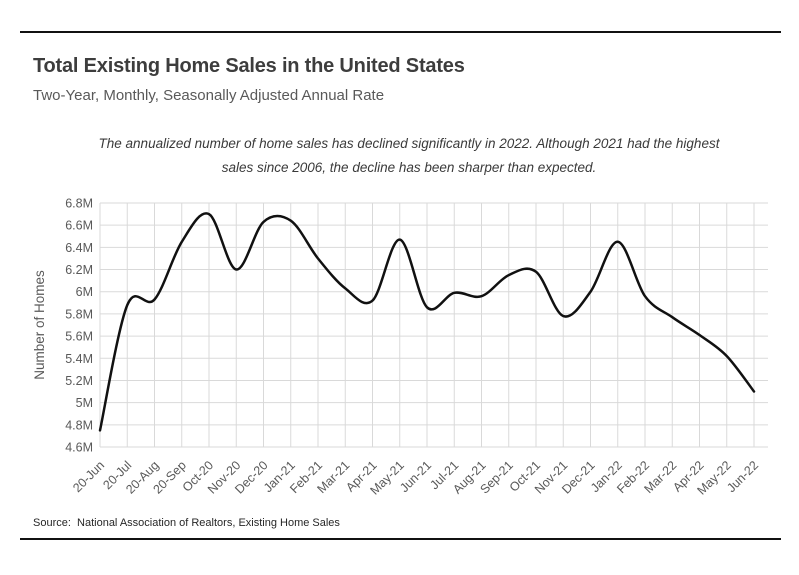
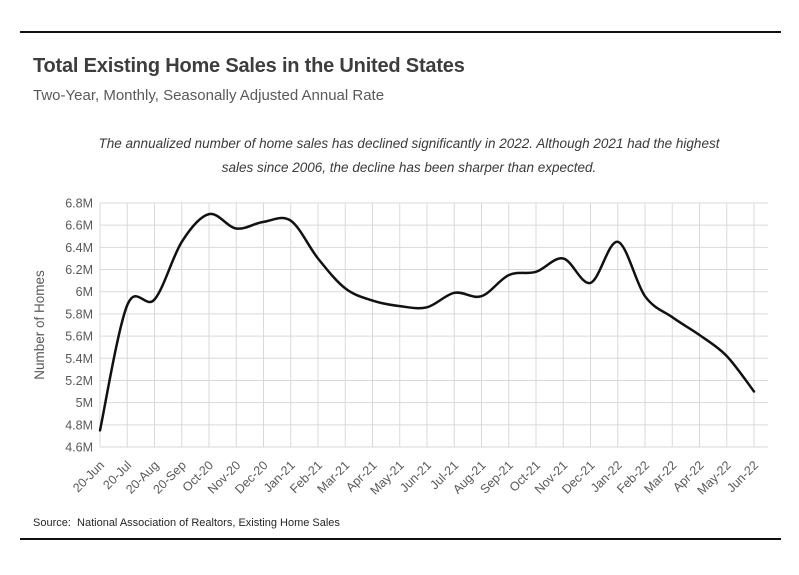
Nov-20: 6.20M -> 6.57M
May-21: 6.47M -> 5.87M
Nov-21: 5.78M -> 6.30M
Dec-21: 6.00M -> 6.08M
